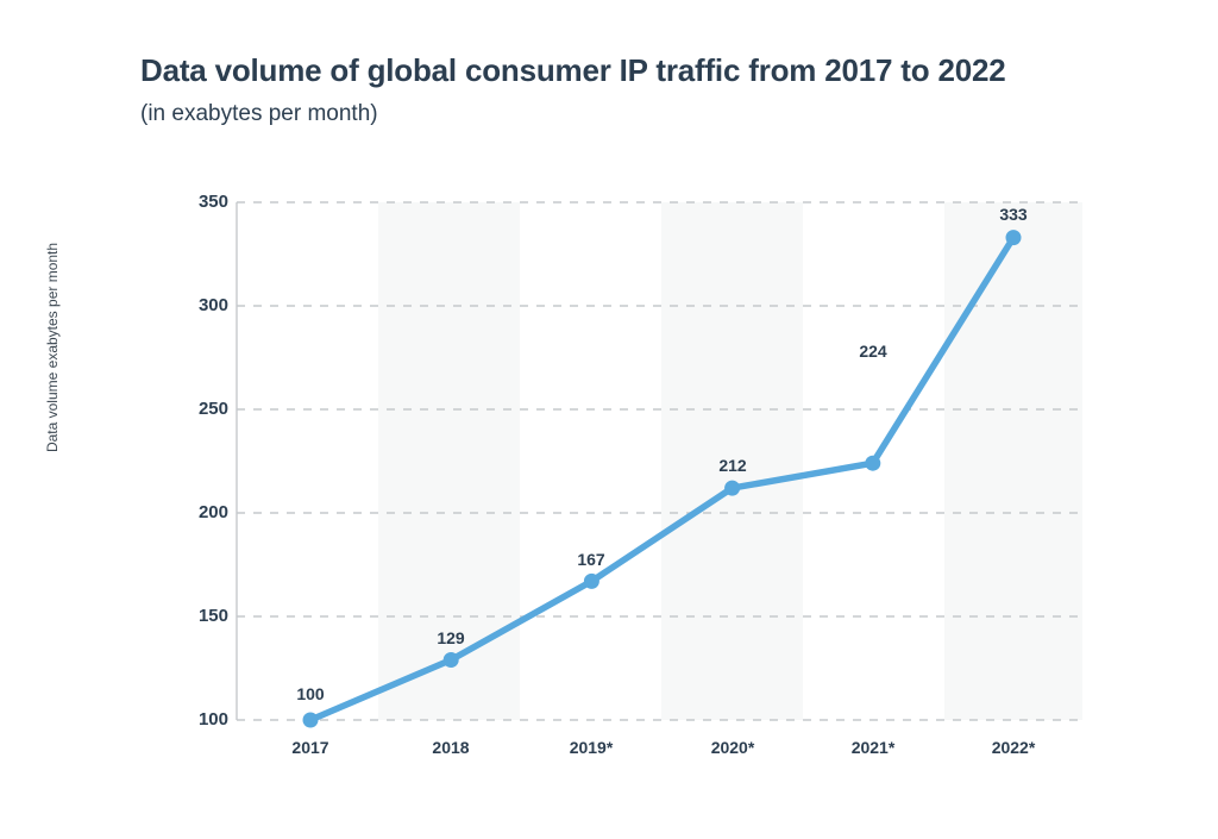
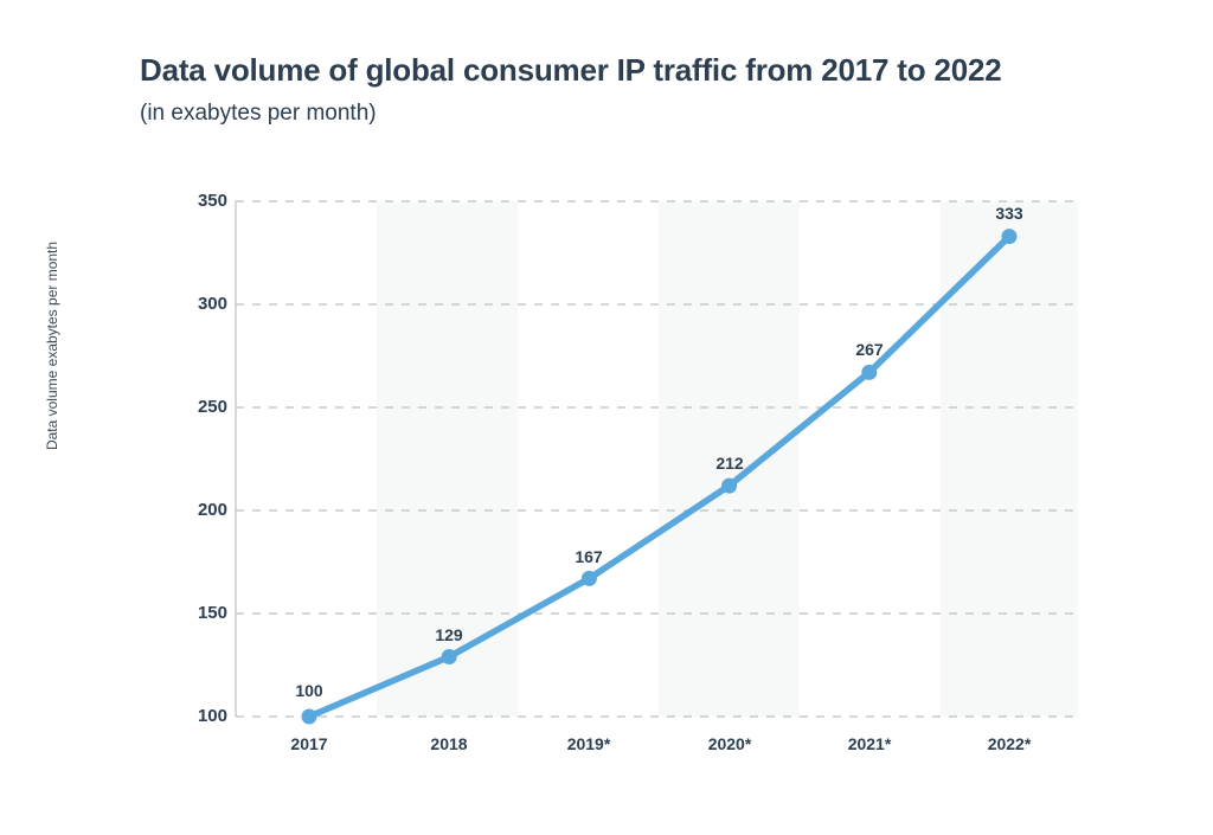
2021*: 224 -> 267
